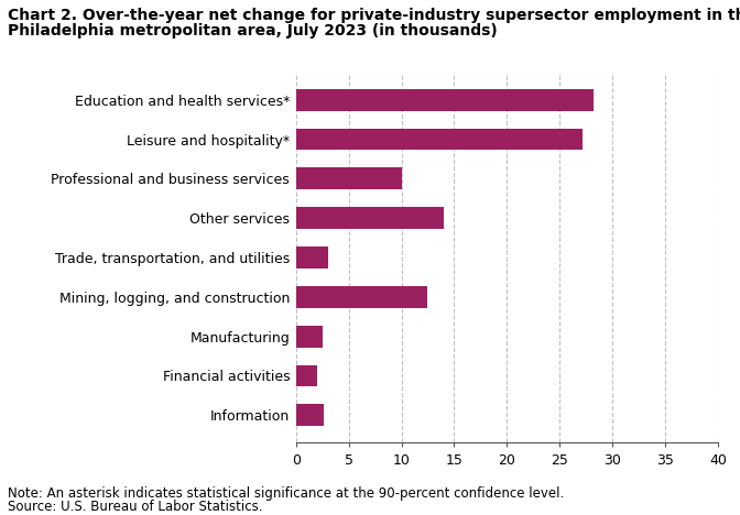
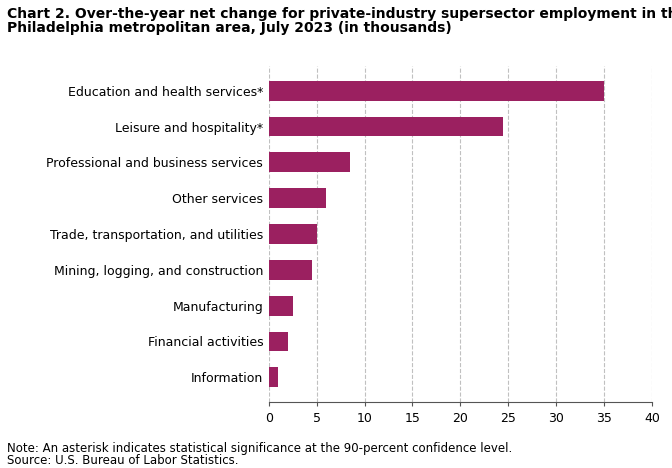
Education and health services*: 28.2 -> 35.0
Leisure and hospitality*: 27.2 -> 24.5
Professional and business services: 10.0 -> 8.5
Other services: 14.0 -> 6.0
Trade, transportation, and utilities: 3.0 -> 5.0
Mining, logging, and construction: 12.4 -> 4.5
Information: 2.6 -> 1.0
